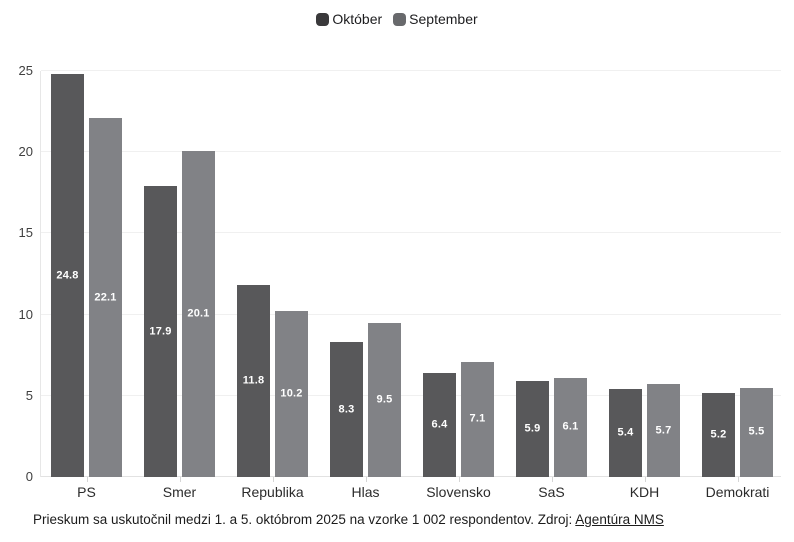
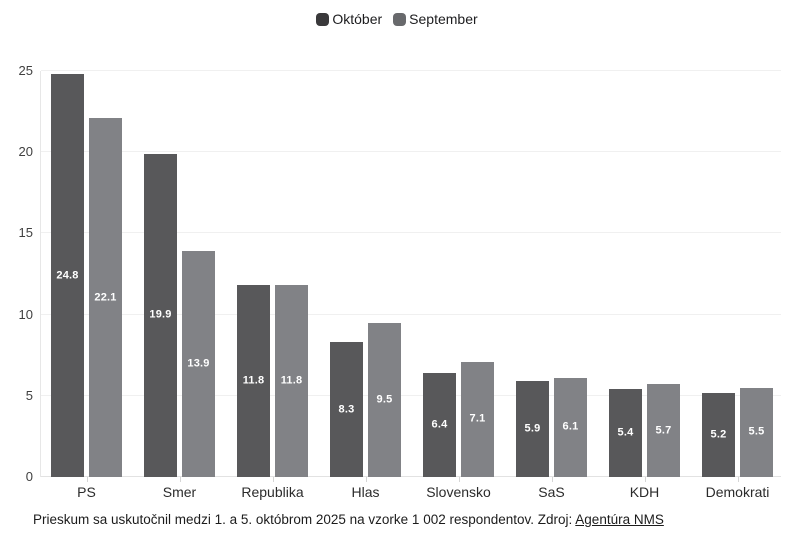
Október/Smer: 17.9 -> 19.9
September/Smer: 20.1 -> 13.9
September/Republika: 10.2 -> 11.8
